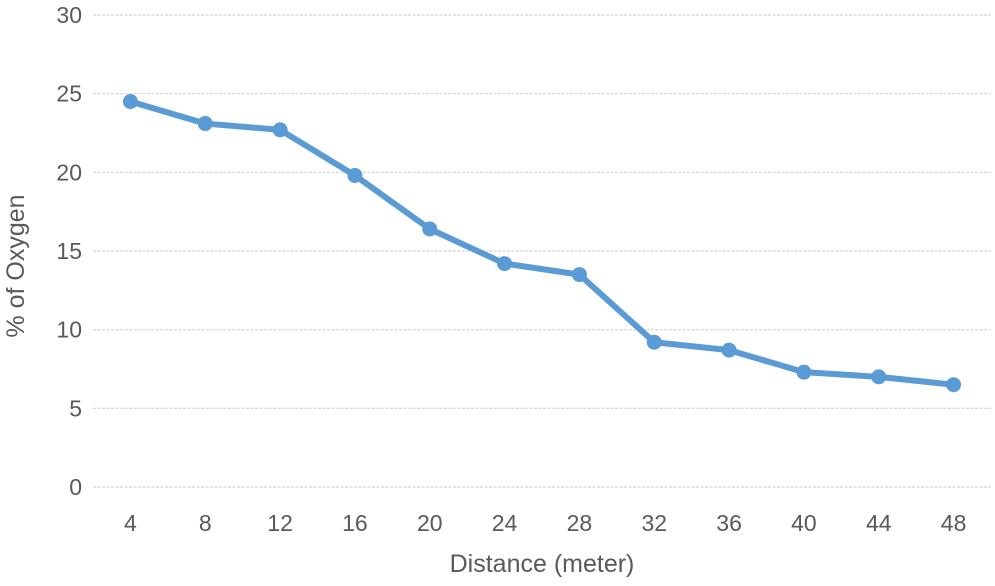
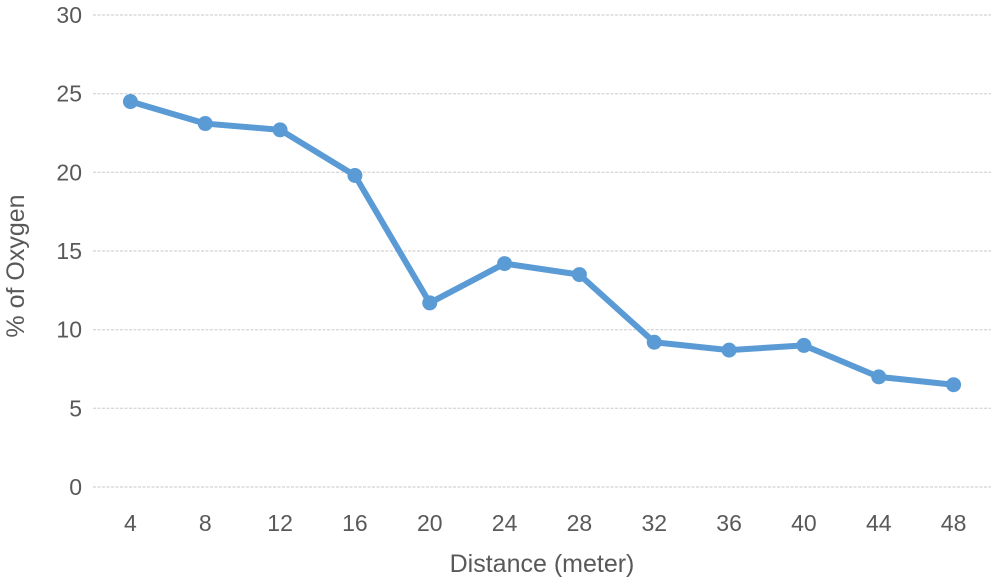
20: 16.4 -> 11.7
40: 7.3 -> 9.0
